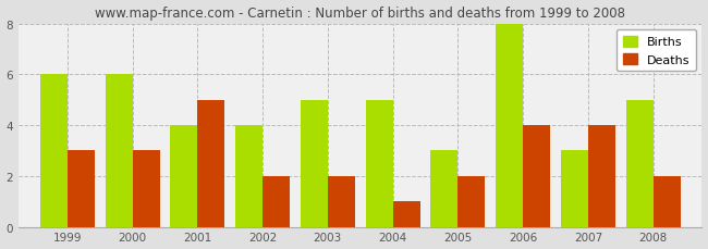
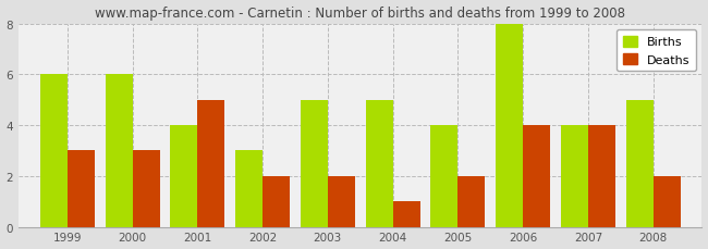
Births/2002: 4 -> 3
Births/2005: 3 -> 4
Births/2007: 3 -> 4
